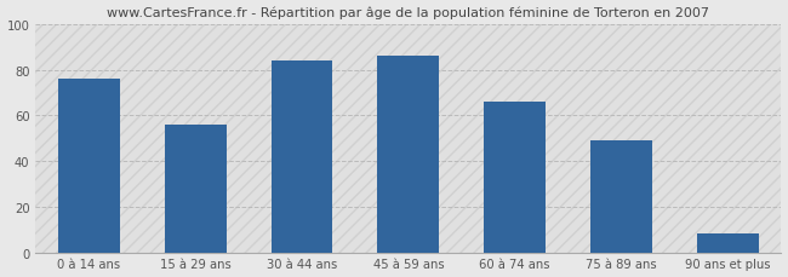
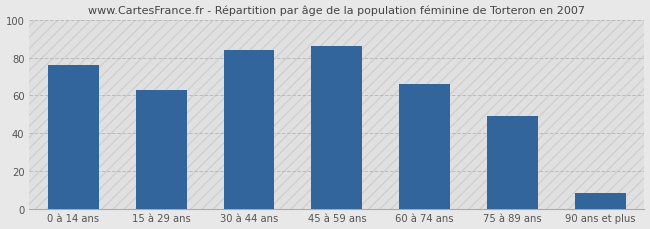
15 à 29 ans: 56 -> 63
